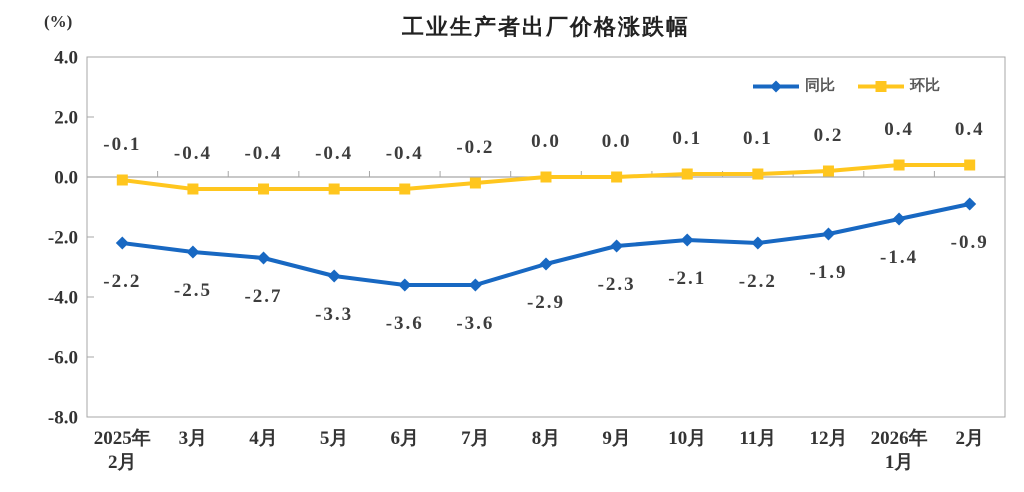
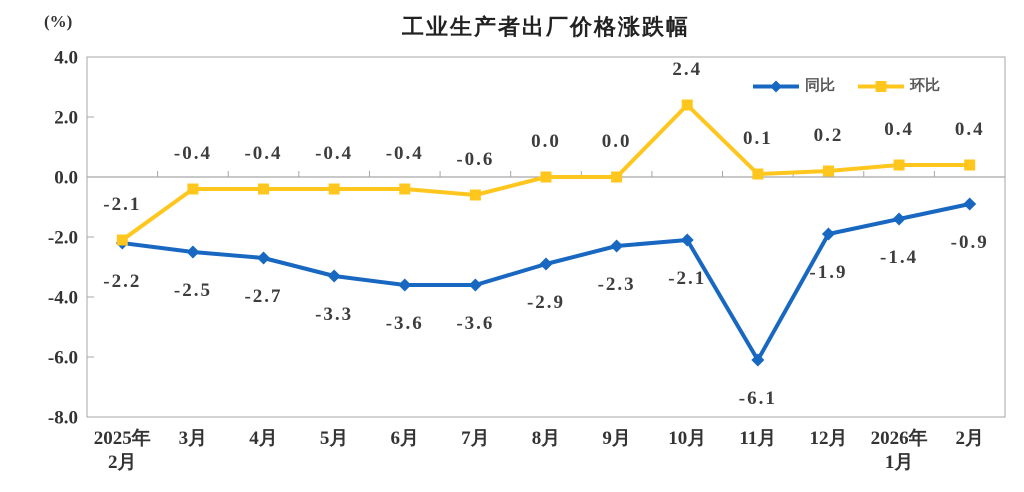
环比/2025年 2月: -0.1 -> -2.1
环比/7月: -0.2 -> -0.6
环比/10月: 0.1 -> 2.4
同比/11月: -2.2 -> -6.1
